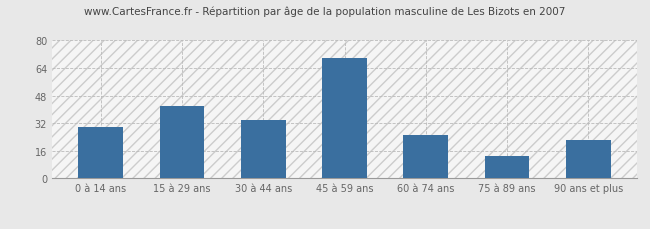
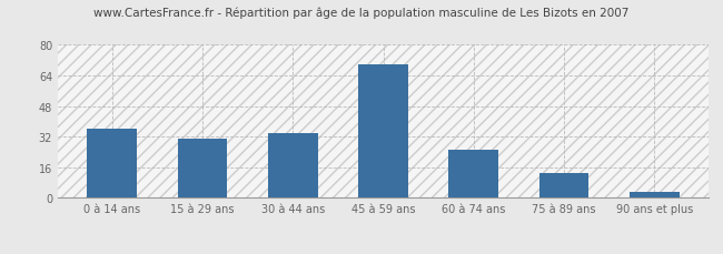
0 à 14 ans: 30 -> 36
15 à 29 ans: 42 -> 31
90 ans et plus: 22 -> 3
